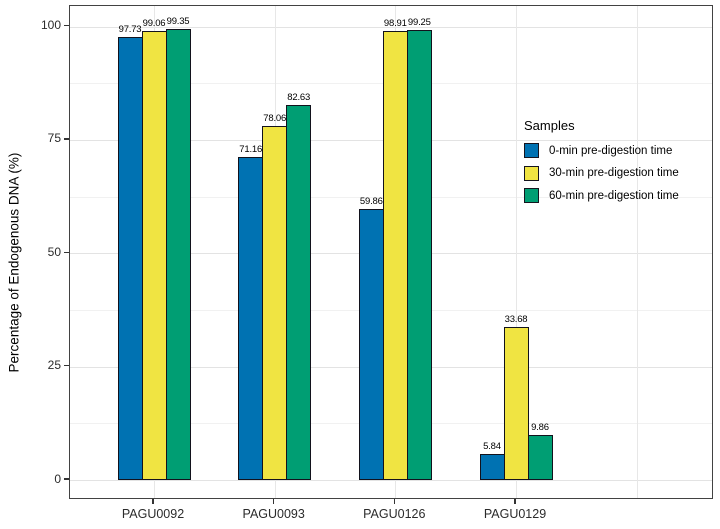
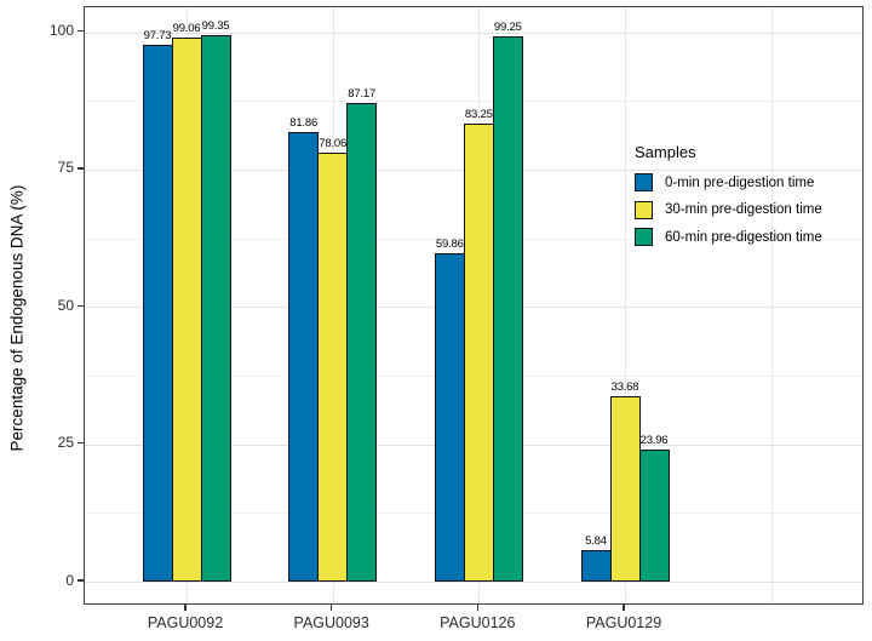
0-min pre-digestion time/PAGU0093: 71.16 -> 81.86
60-min pre-digestion time/PAGU0093: 82.63 -> 87.17
30-min pre-digestion time/PAGU0126: 98.91 -> 83.25
60-min pre-digestion time/PAGU0129: 9.86 -> 23.96
